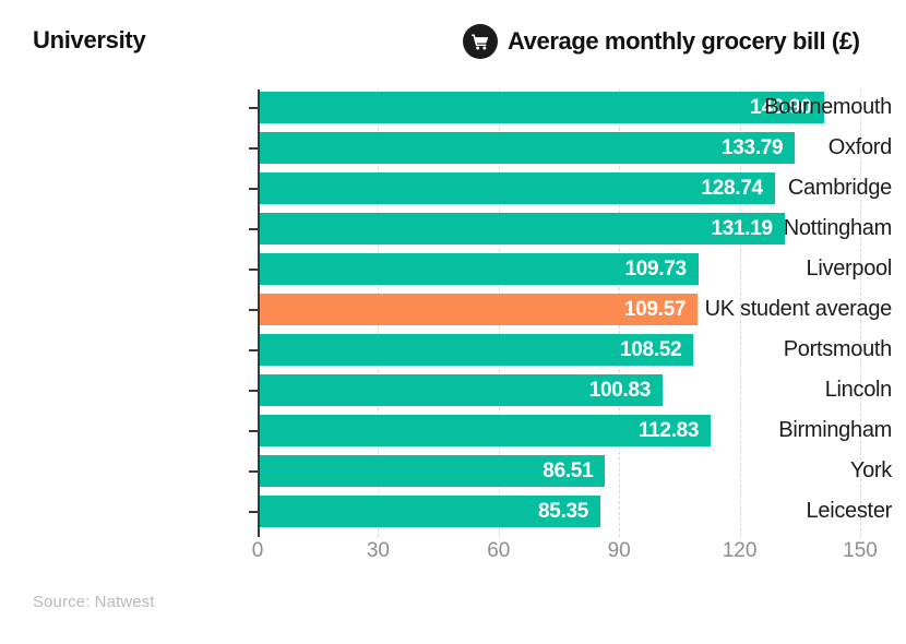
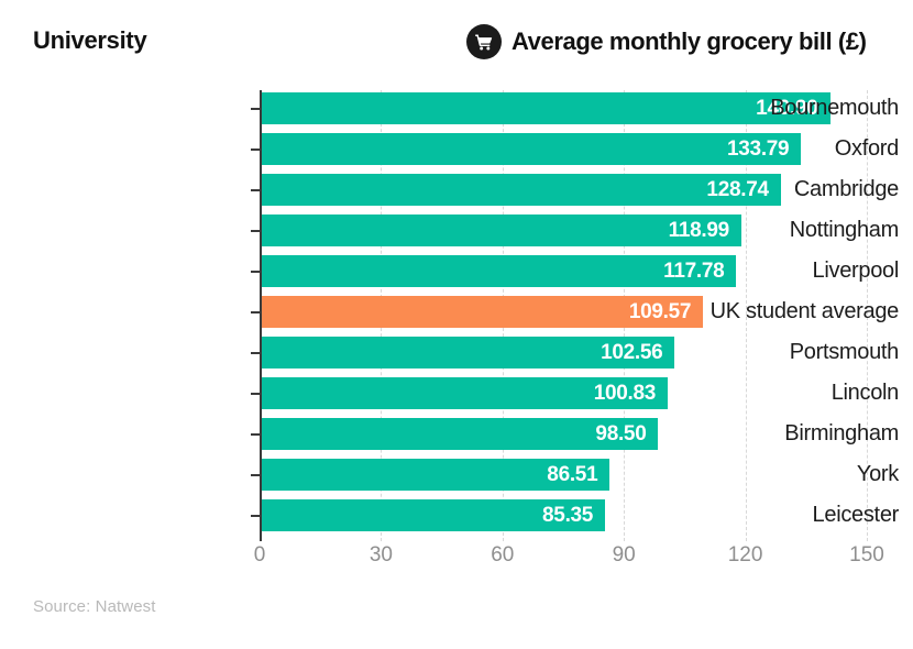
Nottingham: 131.19 -> 118.99
Liverpool: 109.73 -> 117.78
Portsmouth: 108.52 -> 102.56
Birmingham: 112.83 -> 98.50
